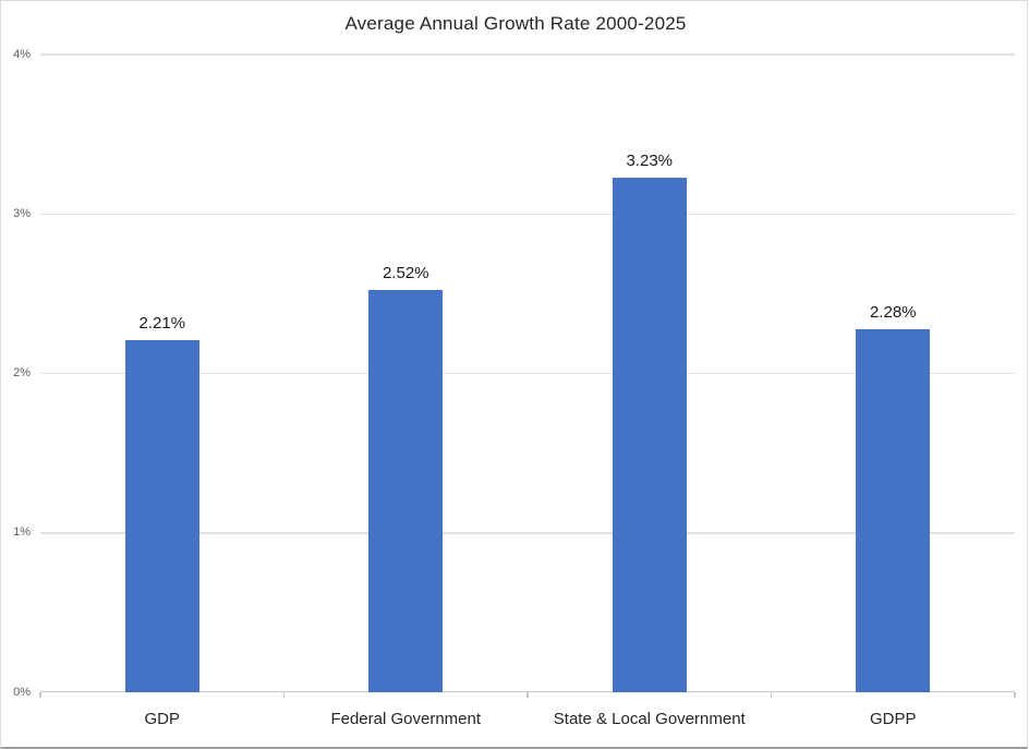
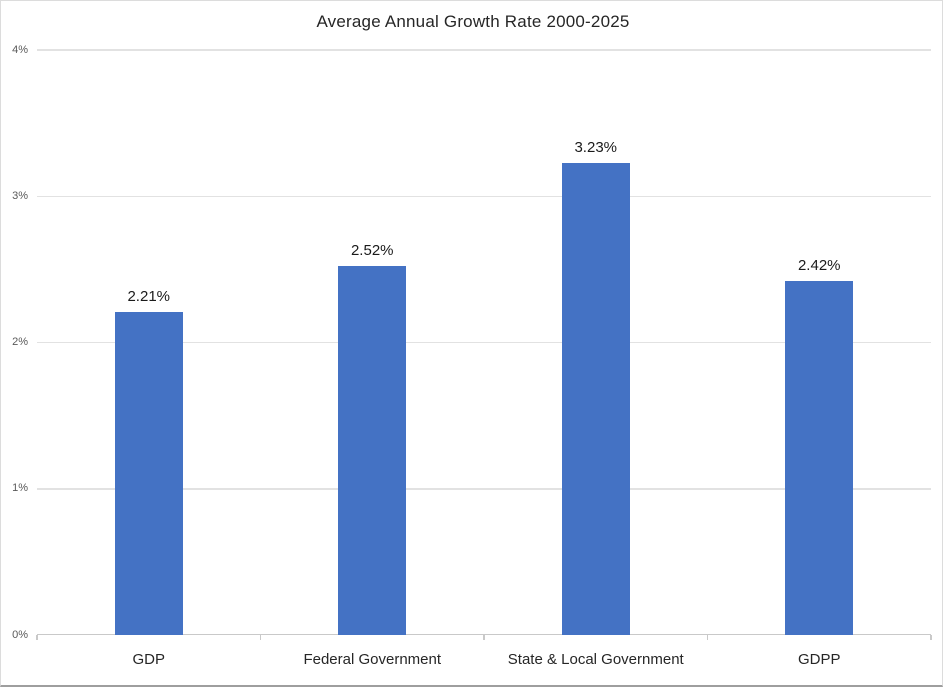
GDPP: 2.28% -> 2.42%
